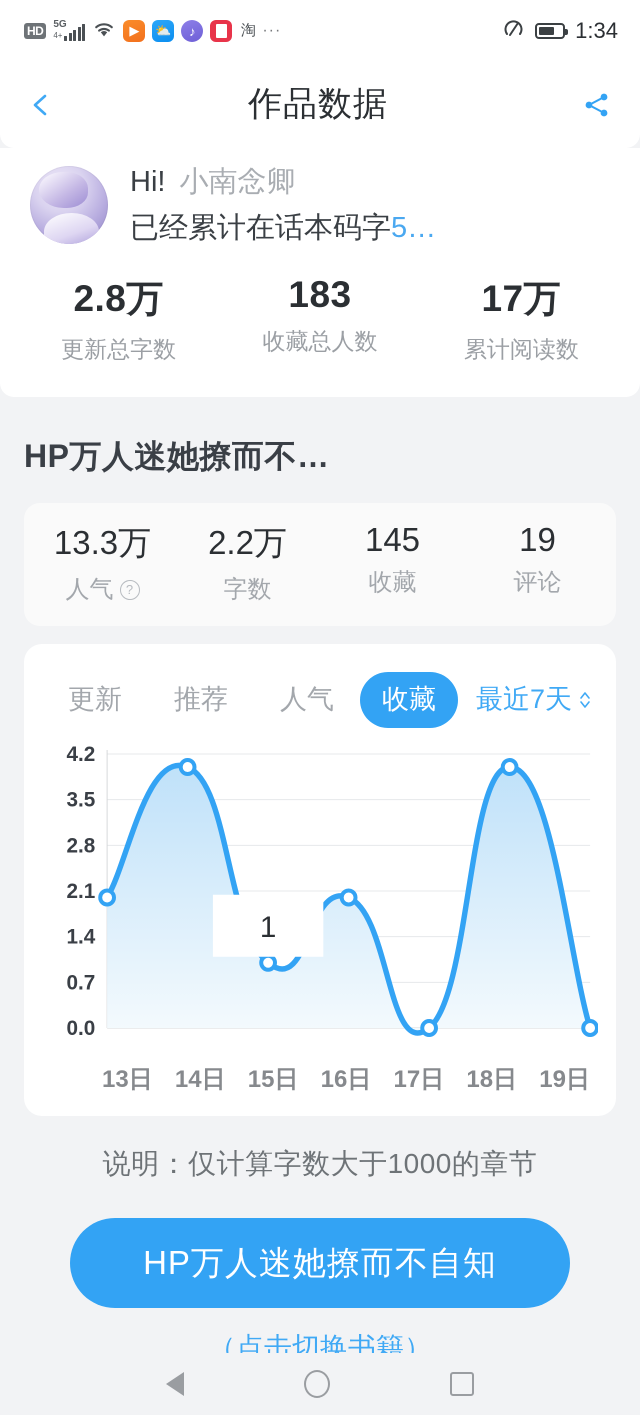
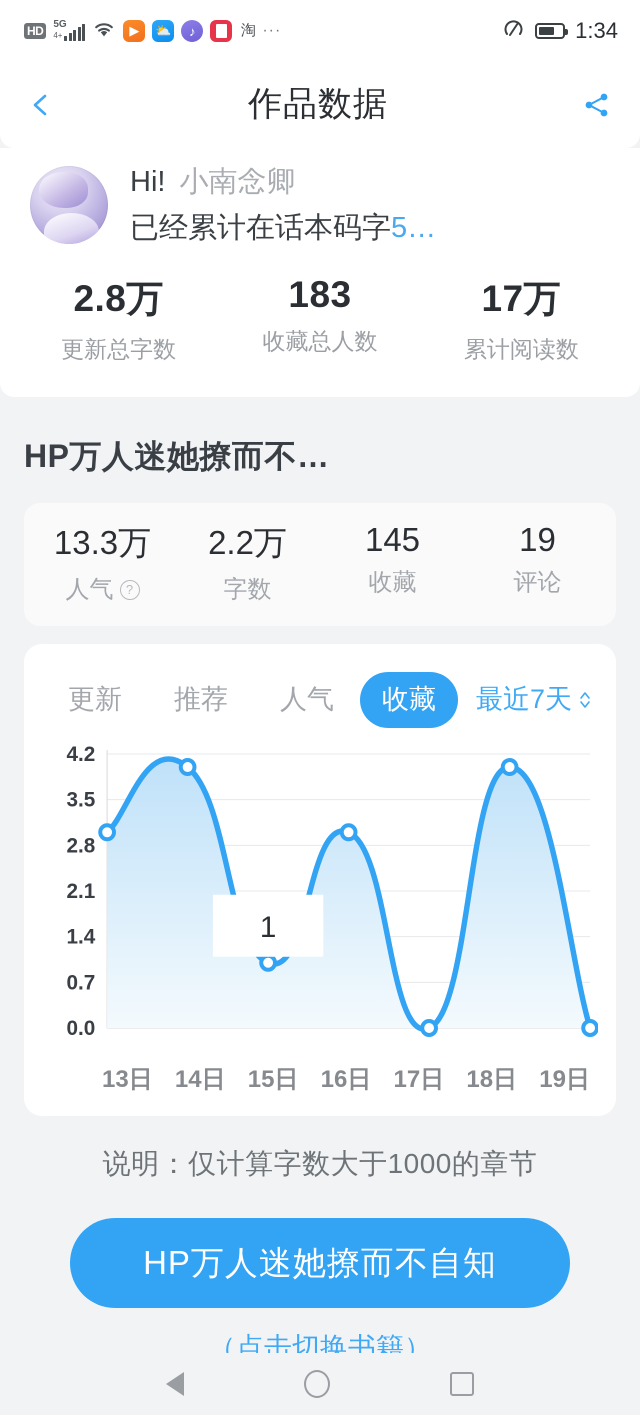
13日: 2 -> 3
16日: 2 -> 3
